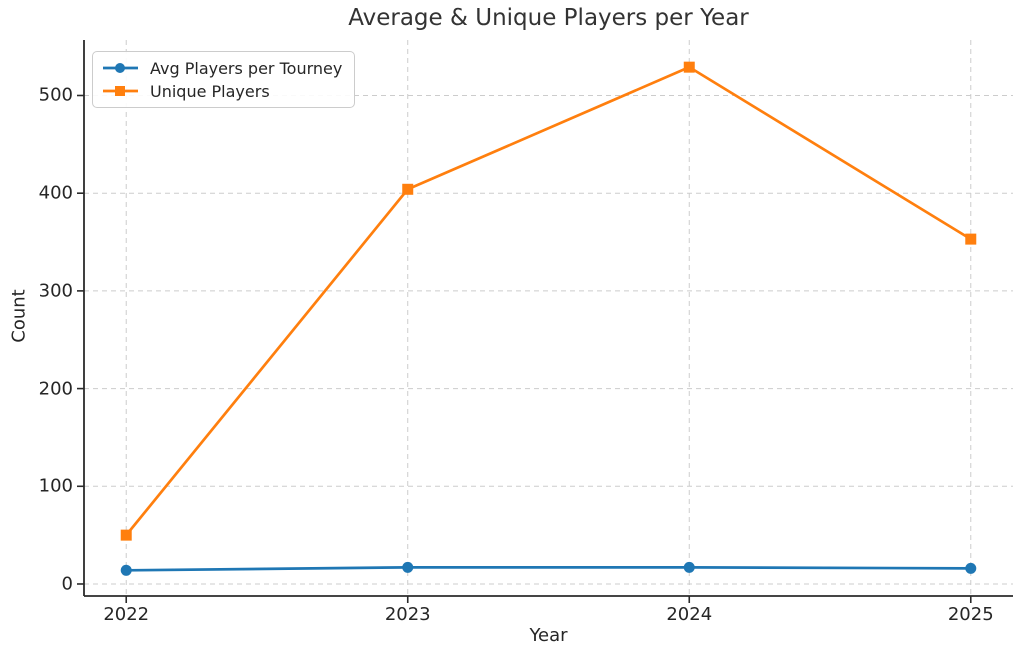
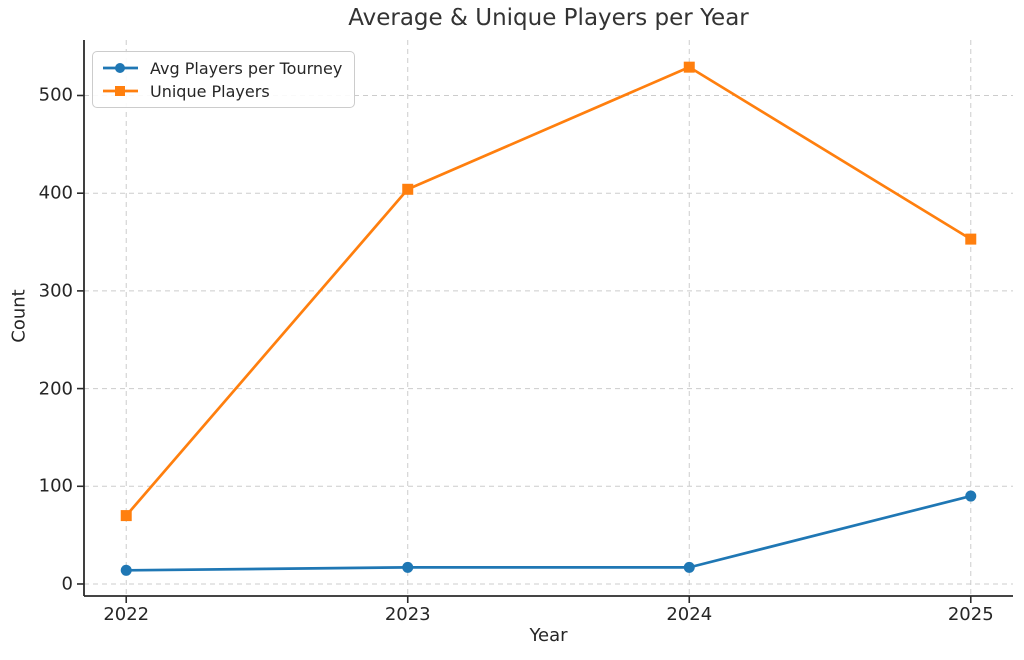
Unique Players/2022: 50 -> 70
Avg Players per Tourney/2025: 20 -> 90
